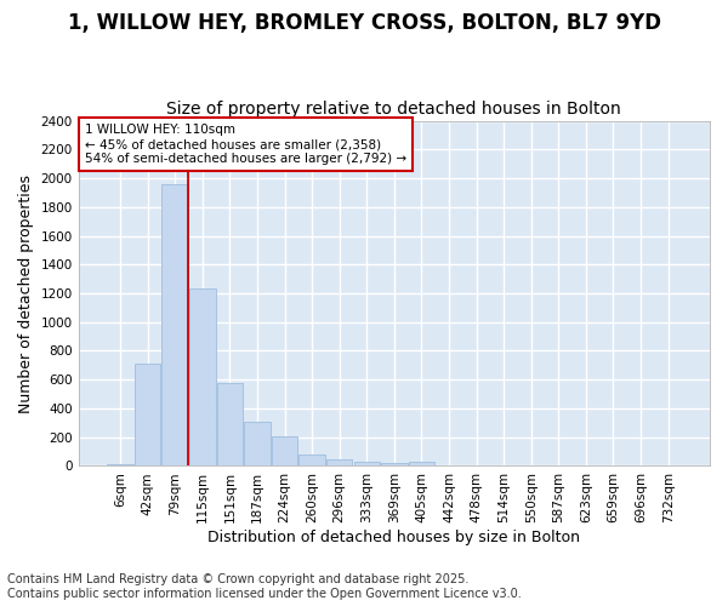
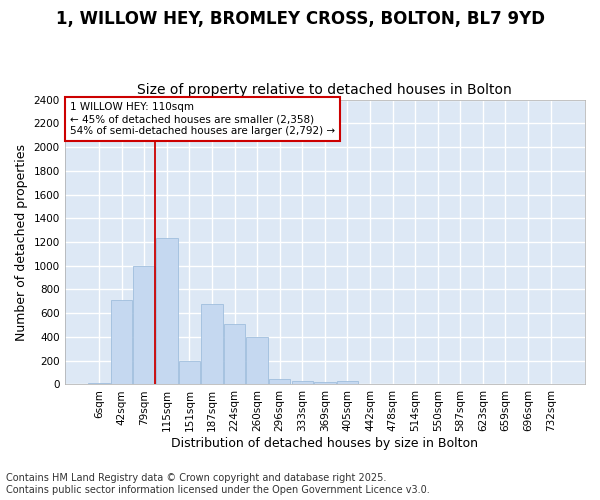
79sqm: 1960 -> 1000
151sqm: 580 -> 200
187sqm: 300 -> 680
224sqm: 200 -> 510
260sqm: 80 -> 400
